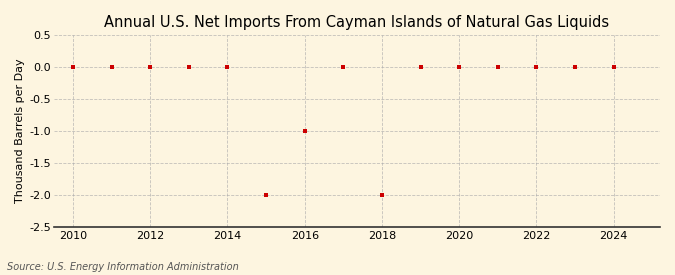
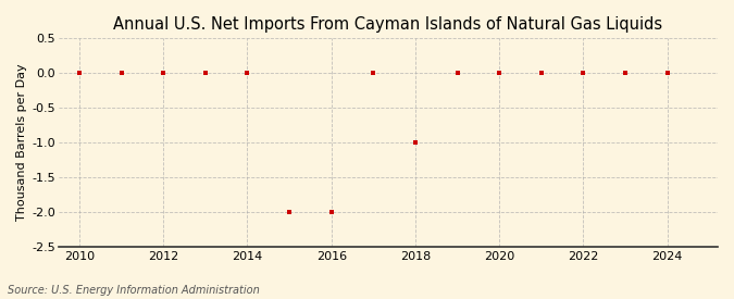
2016: -1 -> -2
2018: -2 -> -1
